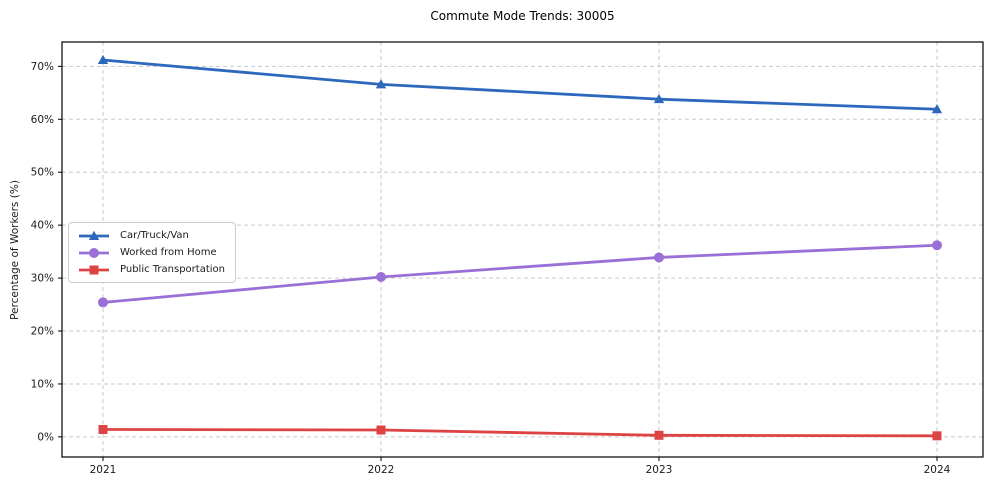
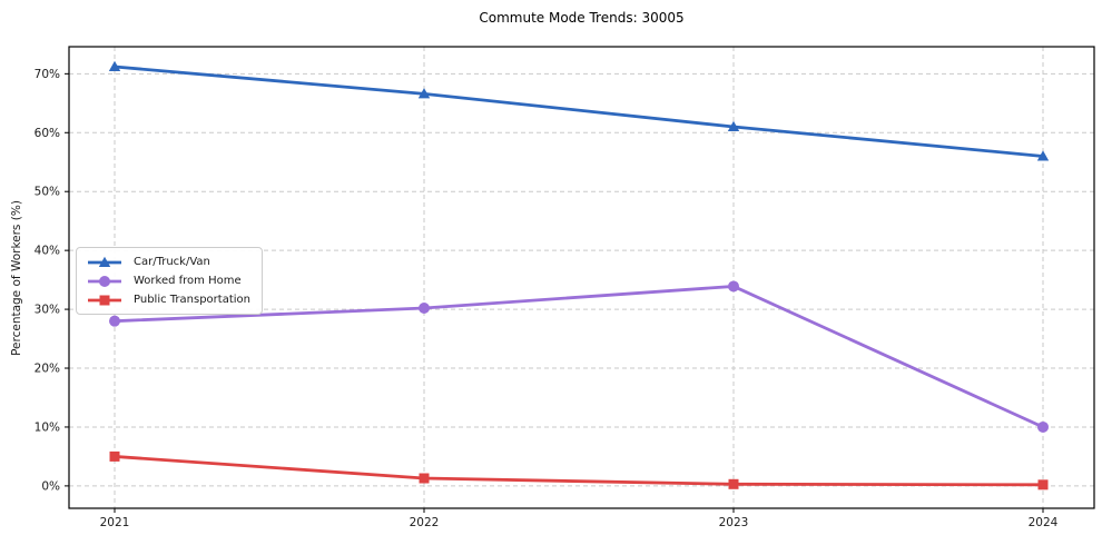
Worked from Home/2021: 25% -> 28%
Public Transportation/2021: 1% -> 5%
Car/Truck/Van/2023: 64% -> 61%
Car/Truck/Van/2024: 62% -> 56%
Worked from Home/2024: 36% -> 10%
